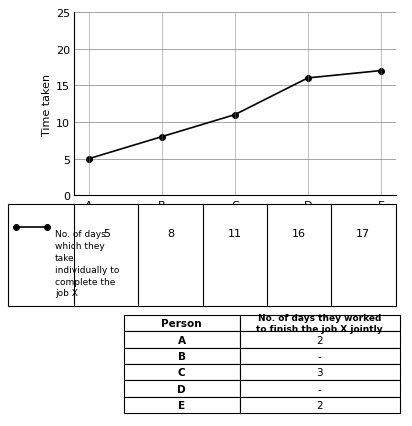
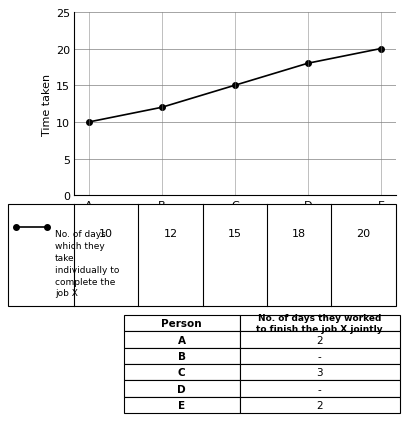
A: 5 -> 10
B: 8 -> 12
C: 11 -> 15
D: 16 -> 18
E: 17 -> 20
